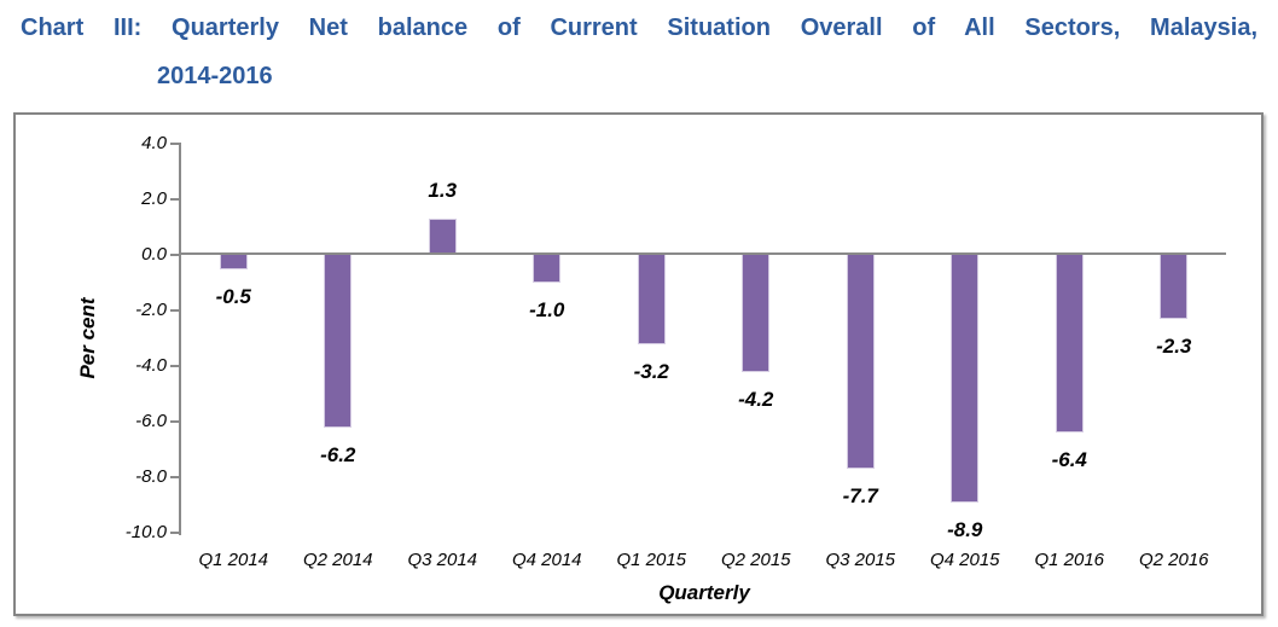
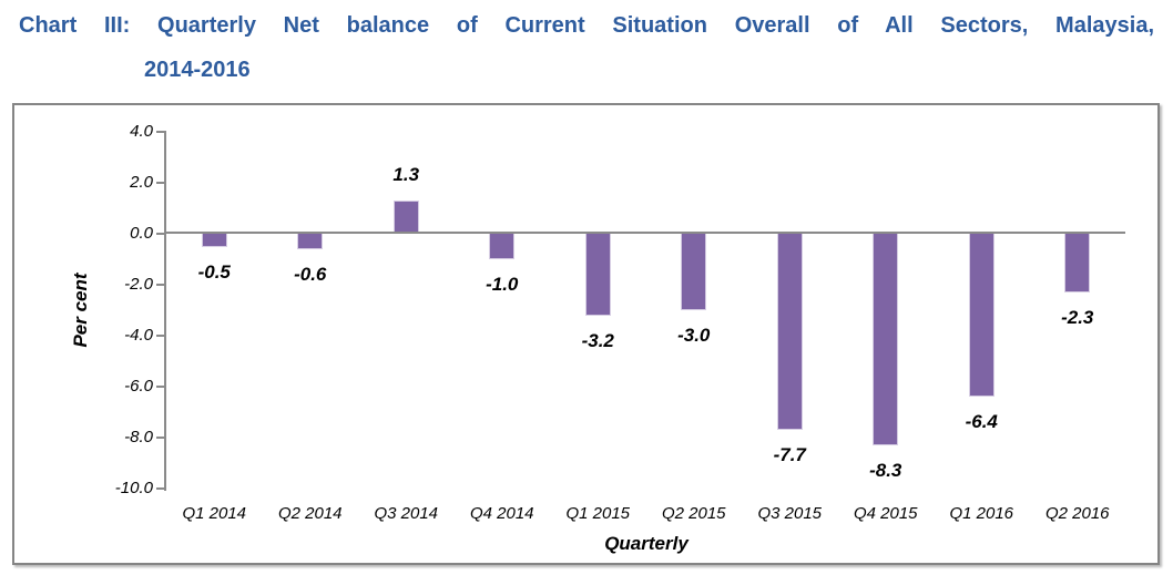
Q2 2014: -6.2 -> -0.6
Q2 2015: -4.2 -> -3.0
Q4 2015: -8.9 -> -8.3
